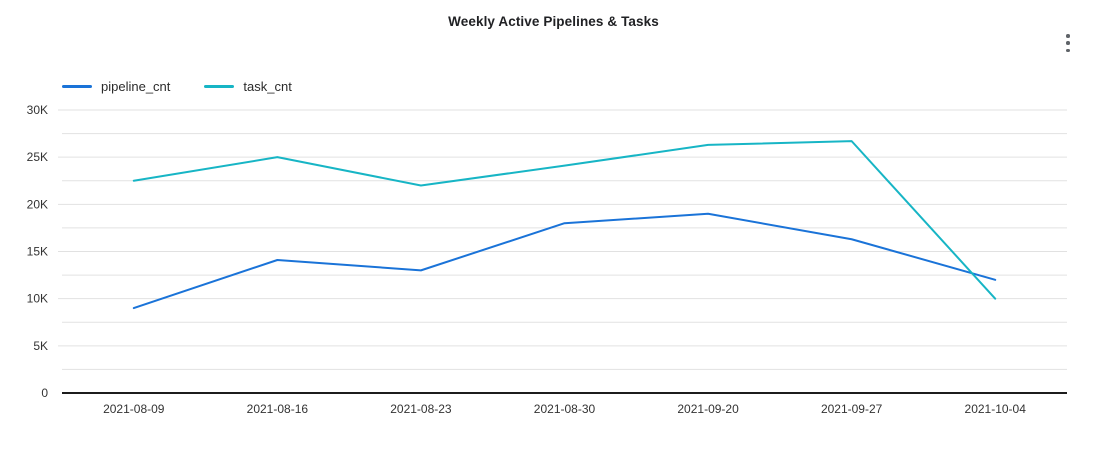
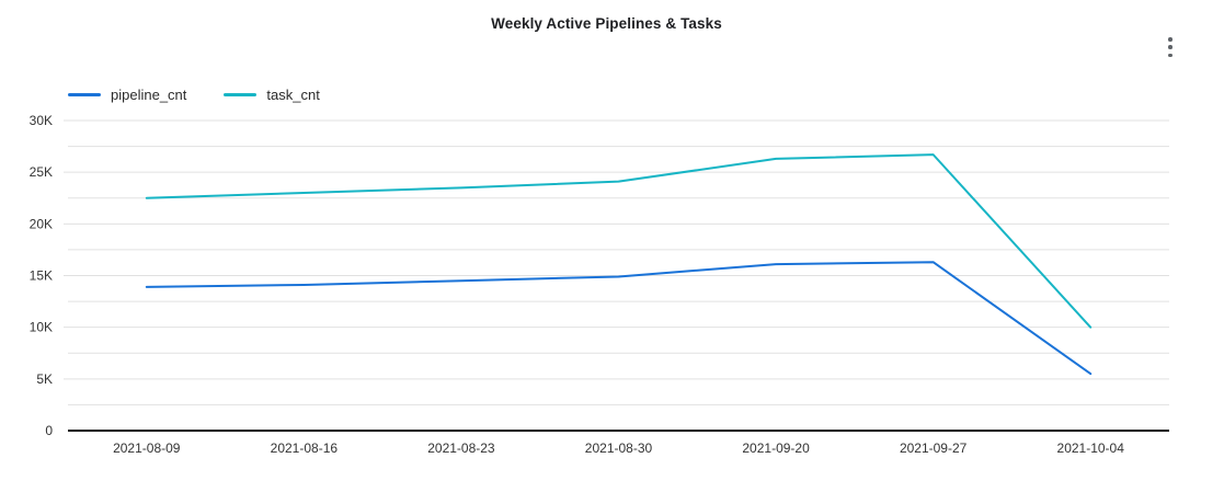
pipeline_cnt/2021-08-09: 9K -> 14K
task_cnt/2021-08-16: 25K -> 23K
pipeline_cnt/2021-08-23: 13K -> 14K
task_cnt/2021-08-23: 22K -> 24K
pipeline_cnt/2021-08-30: 18K -> 15K
pipeline_cnt/2021-09-20: 19K -> 16K
pipeline_cnt/2021-10-04: 12K -> 6K
